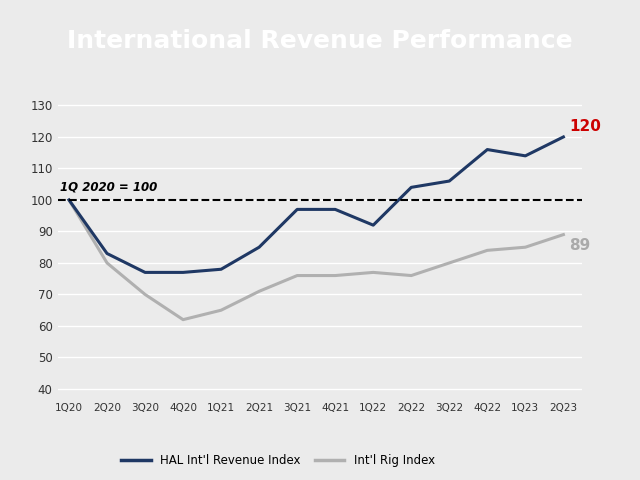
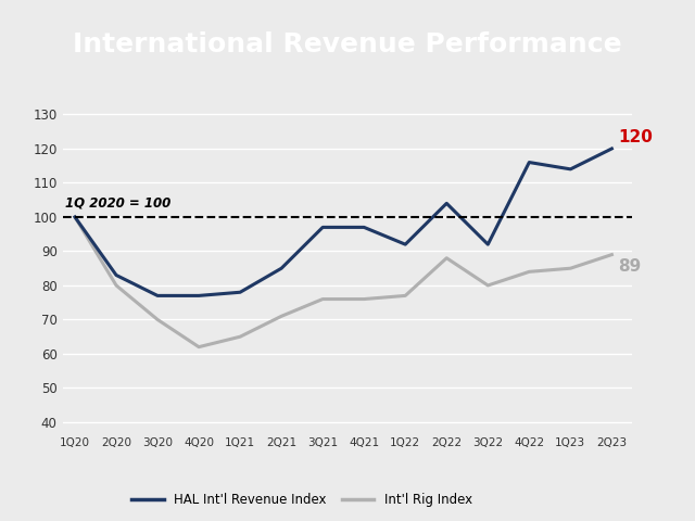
Int'l Rig Index/2Q22: 76 -> 88
HAL Int'l Revenue Index/3Q22: 106 -> 92
